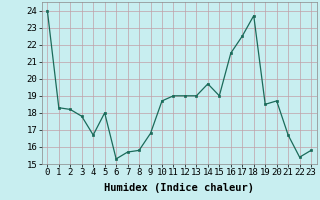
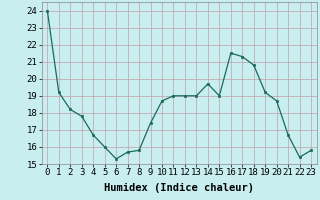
1: 18.3 -> 19.2
5: 18.0 -> 16.0
9: 16.8 -> 17.4
17: 22.5 -> 21.3
18: 23.7 -> 20.8
19: 18.5 -> 19.2
